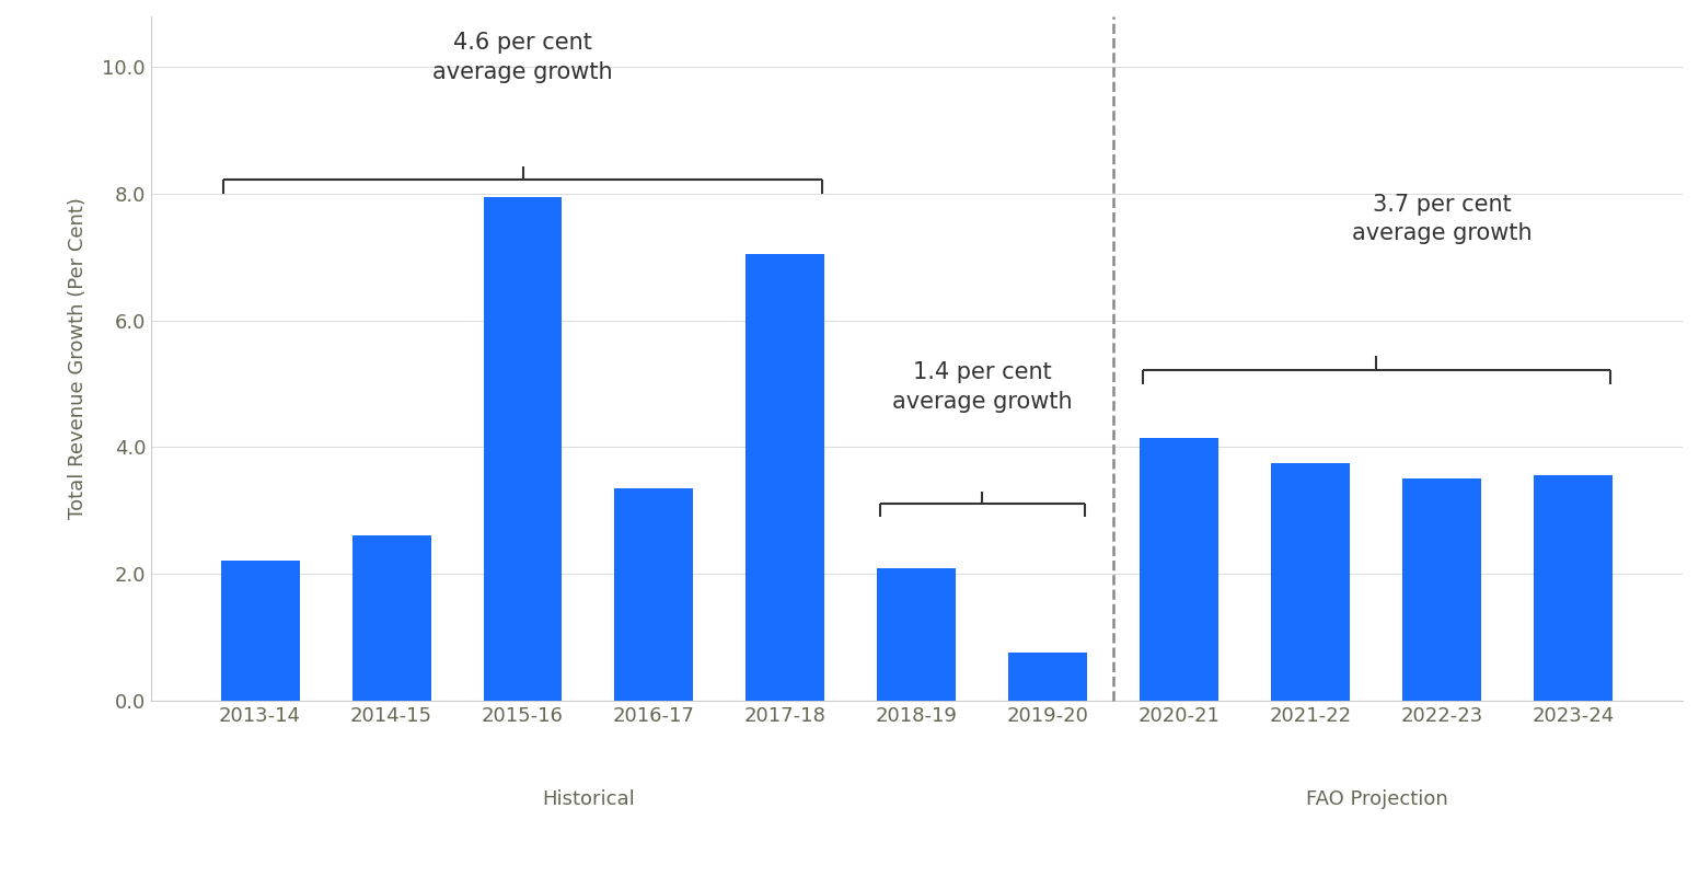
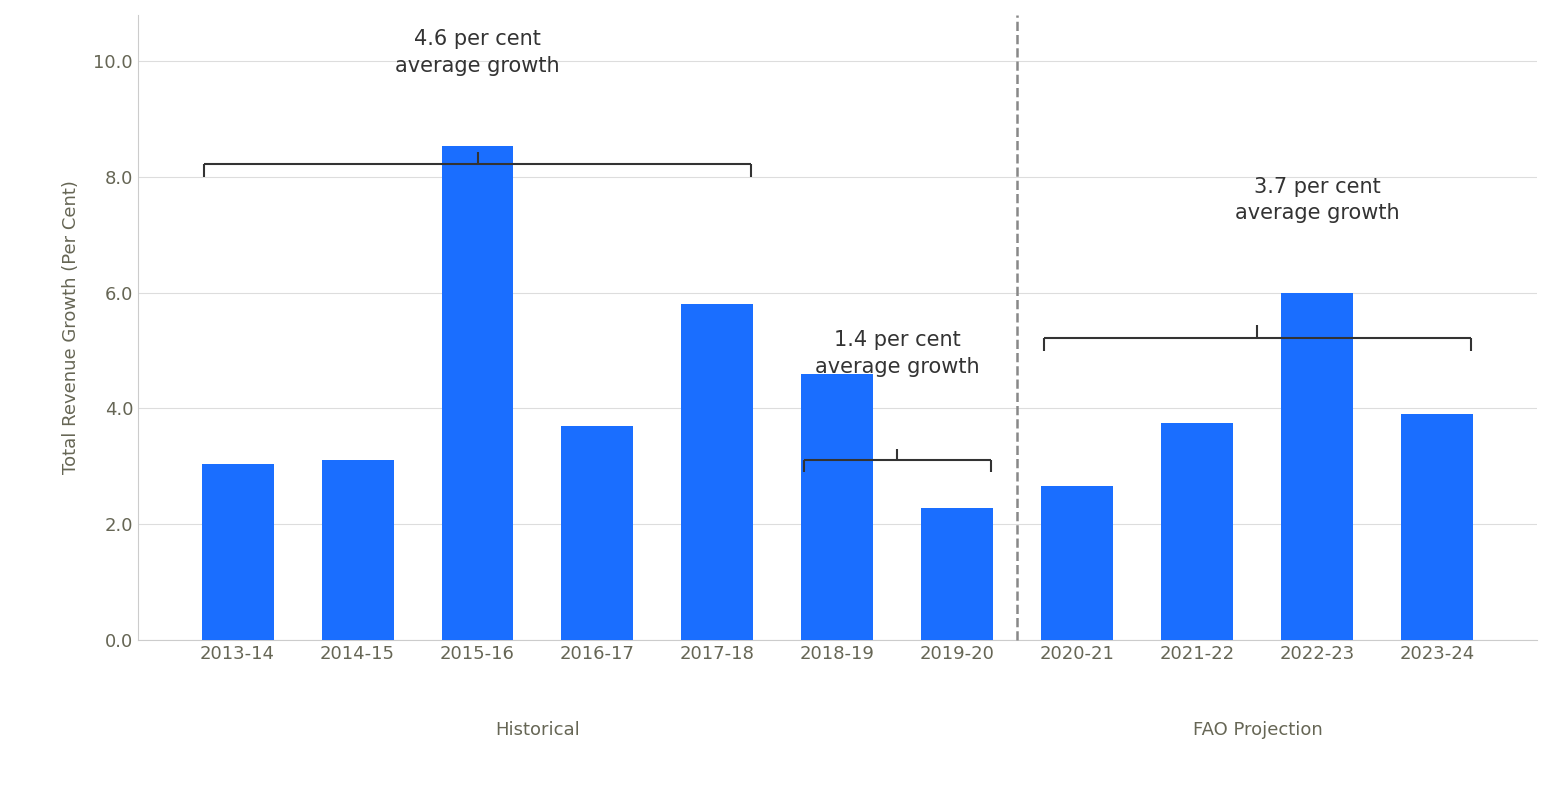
2013-14: 2.20 -> 3.04
2014-15: 2.60 -> 3.10
2015-16: 7.95 -> 8.54
2016-17: 3.35 -> 3.70
2017-18: 7.05 -> 5.80
2018-19: 2.08 -> 4.60
2019-20: 0.75 -> 2.28
2020-21: 4.15 -> 2.66
2022-23: 3.50 -> 6.00
2023-24: 3.55 -> 3.90
